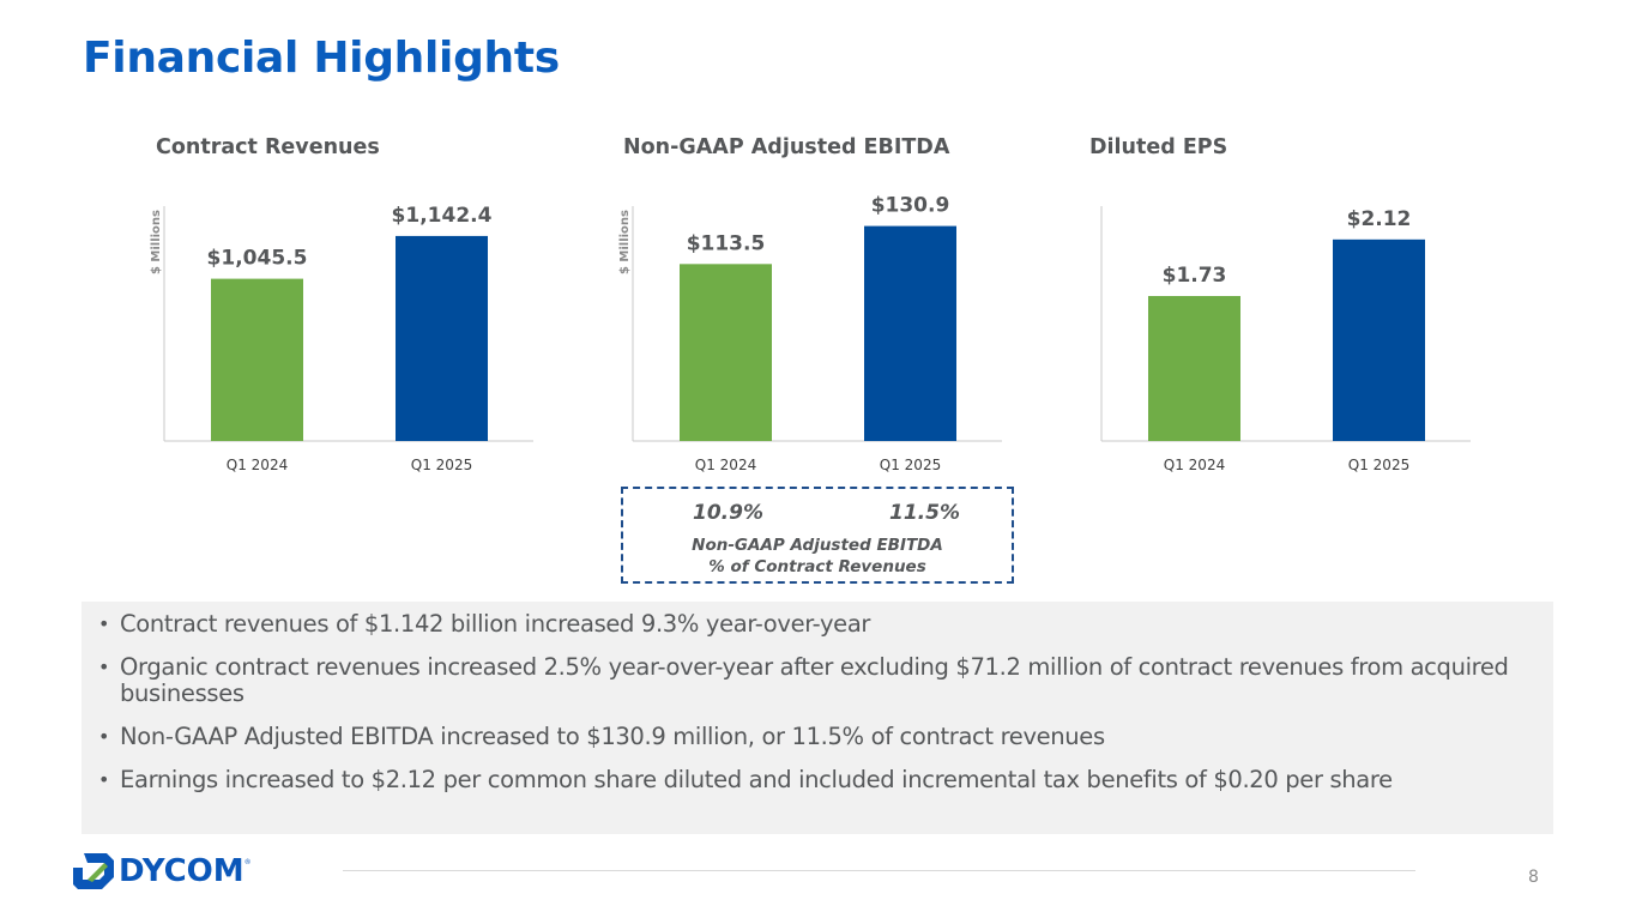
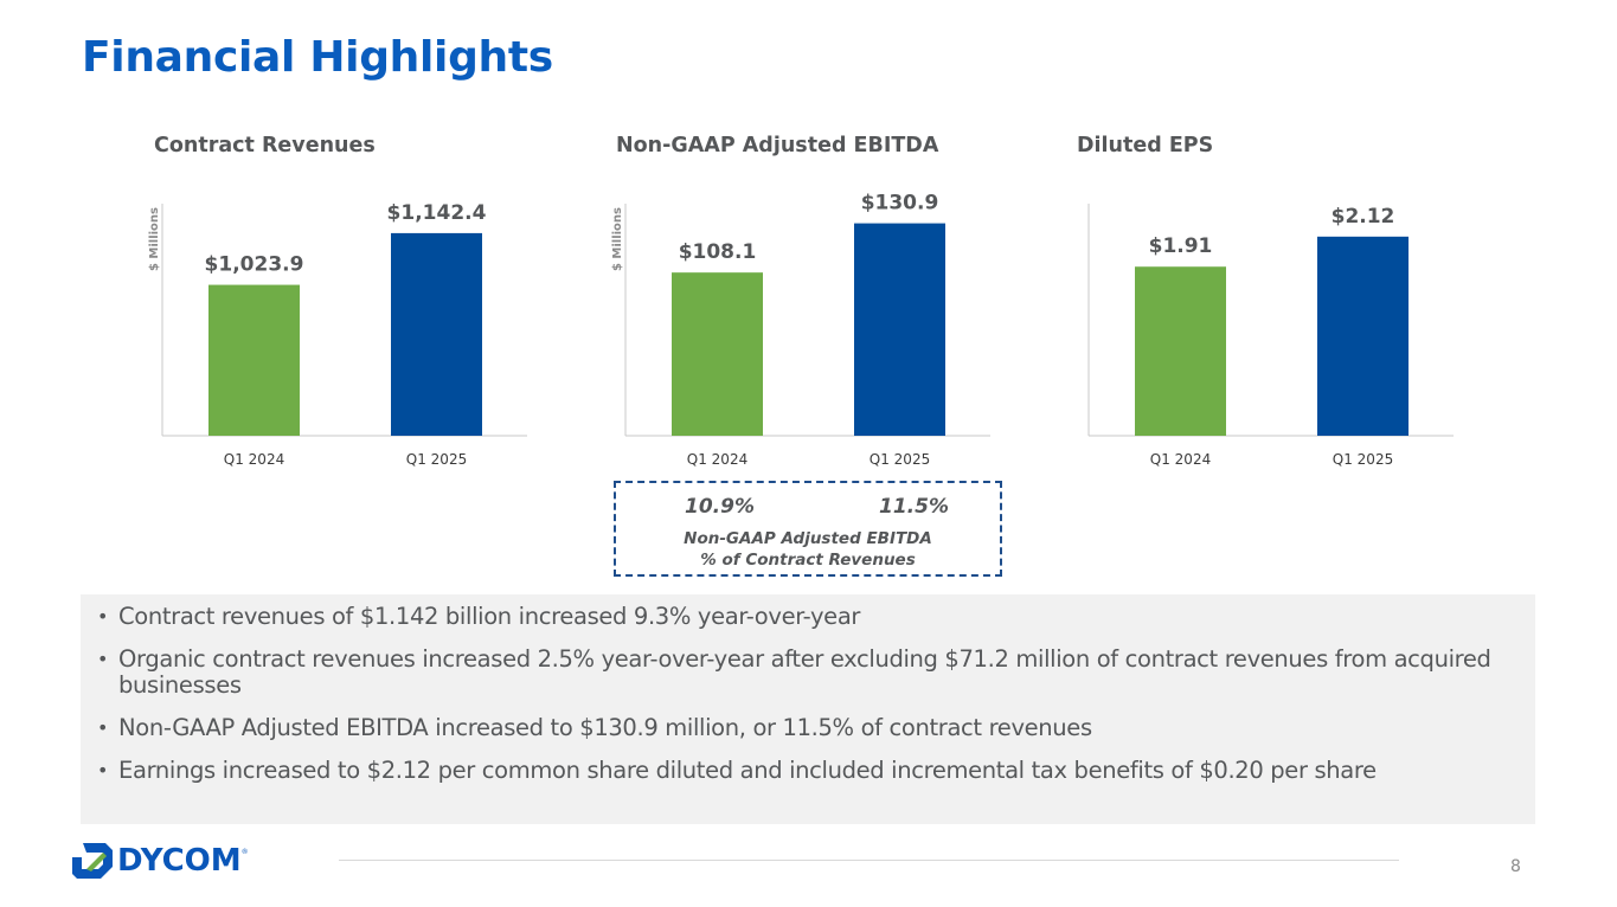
Contract Revenues/Q1 2024: $1,045.5 -> $1,023.9
Non-GAAP Adjusted EBITDA/Q1 2024: $113.5 -> $108.1
Diluted EPS/Q1 2024: $1.73 -> $1.91
